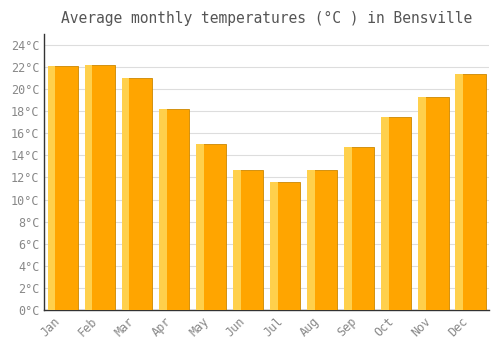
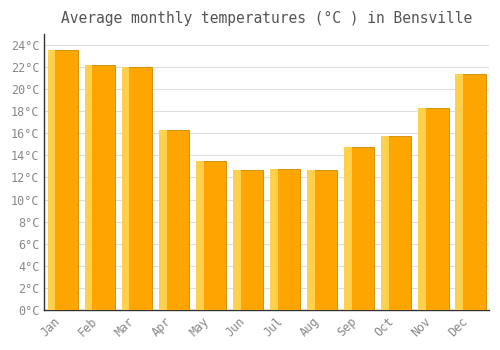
Jan: 22.1°C -> 23.6°C
Mar: 21.0°C -> 22.0°C
Apr: 18.2°C -> 16.3°C
May: 15.0°C -> 13.5°C
Jul: 11.6°C -> 12.8°C
Oct: 17.5°C -> 15.8°C
Nov: 19.3°C -> 18.3°C
